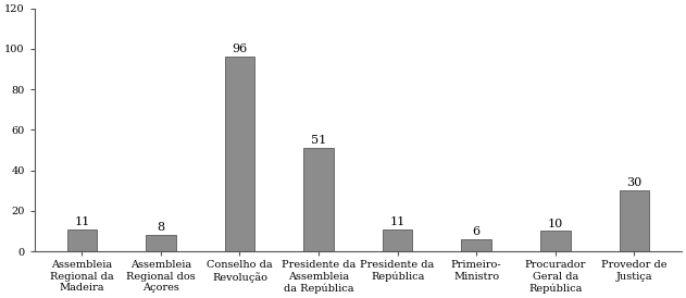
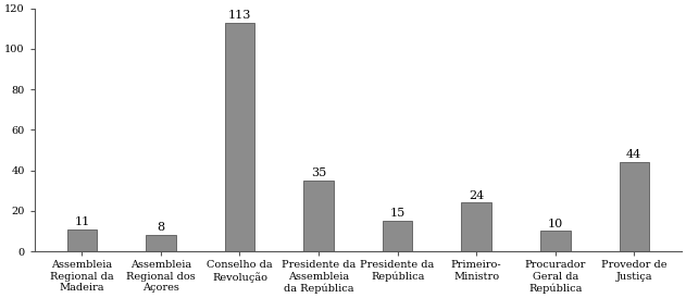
Conselho da Revolução: 96 -> 113
Presidente da Assembleia da República: 51 -> 35
Presidente da República: 11 -> 15
Primeiro- Ministro: 6 -> 24
Provedor de Justiça: 30 -> 44
